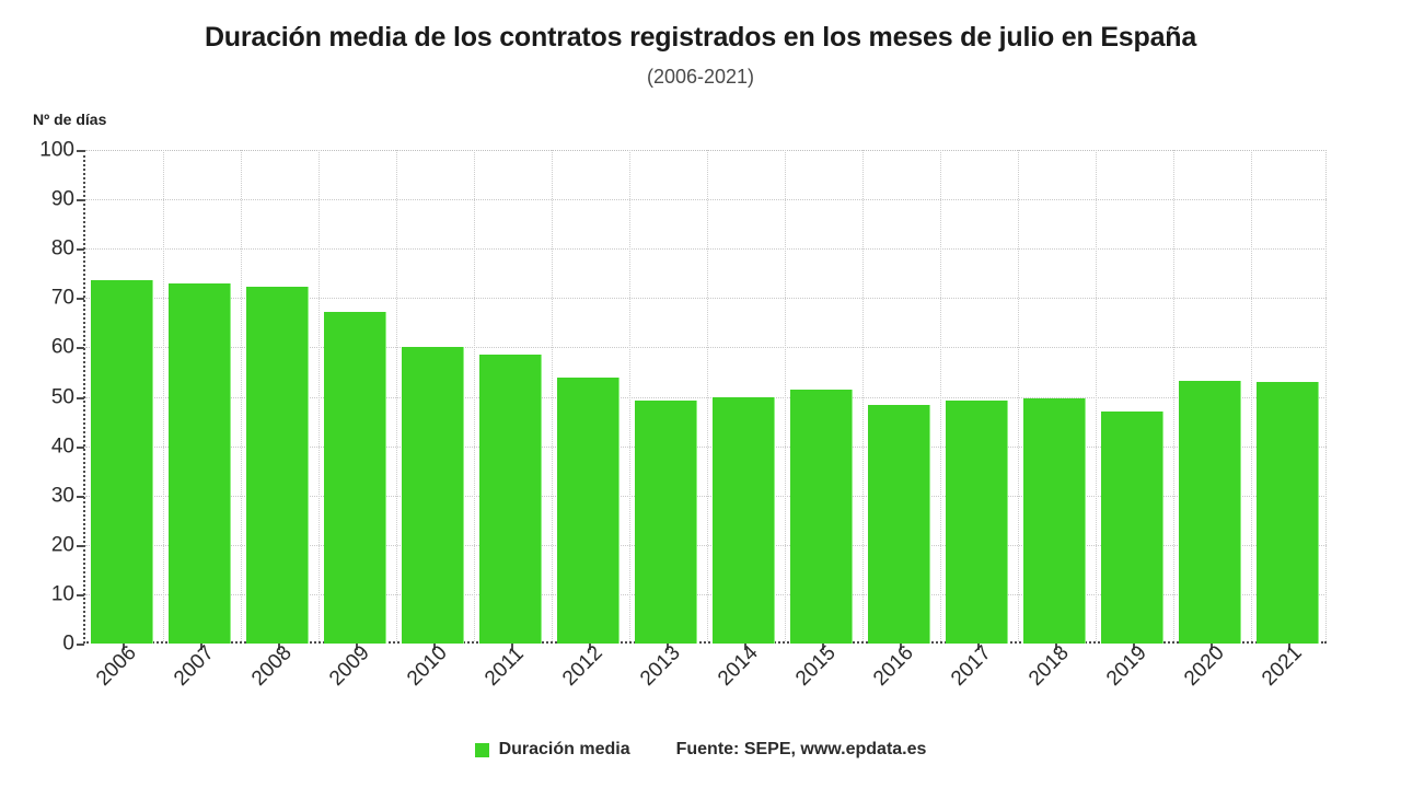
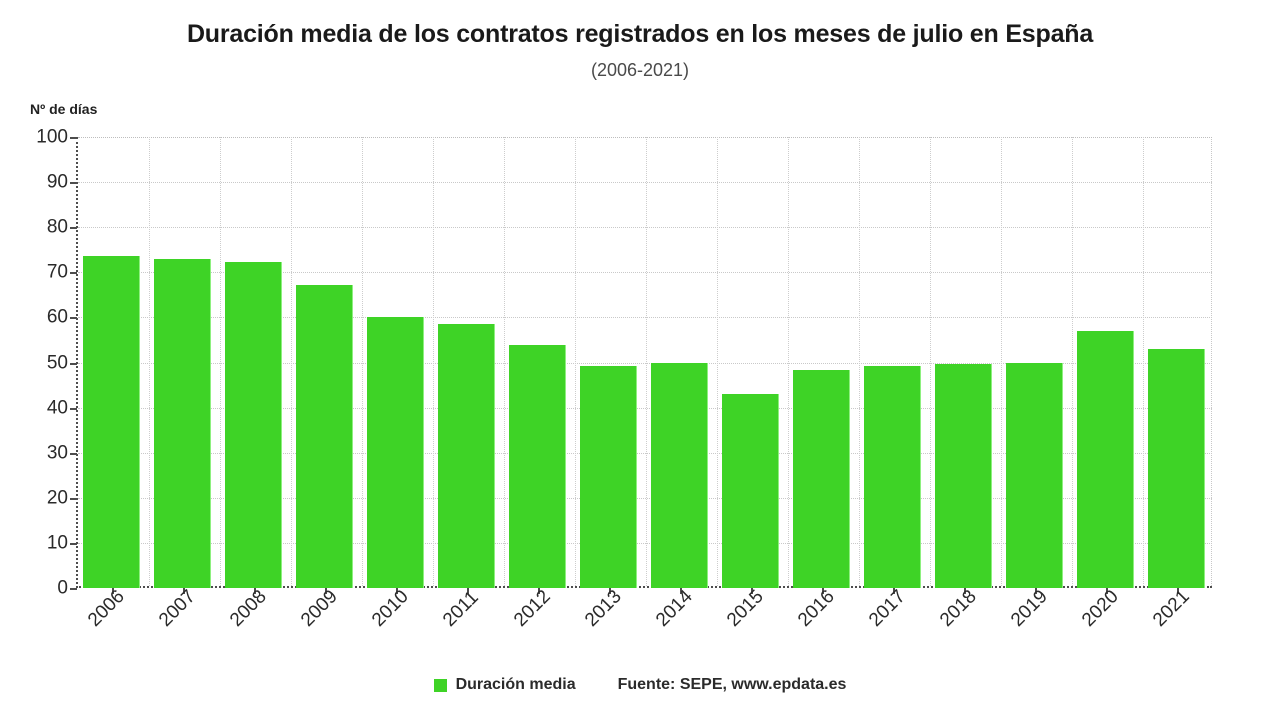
2015: 51 -> 43
2019: 47 -> 50
2020: 53 -> 57
